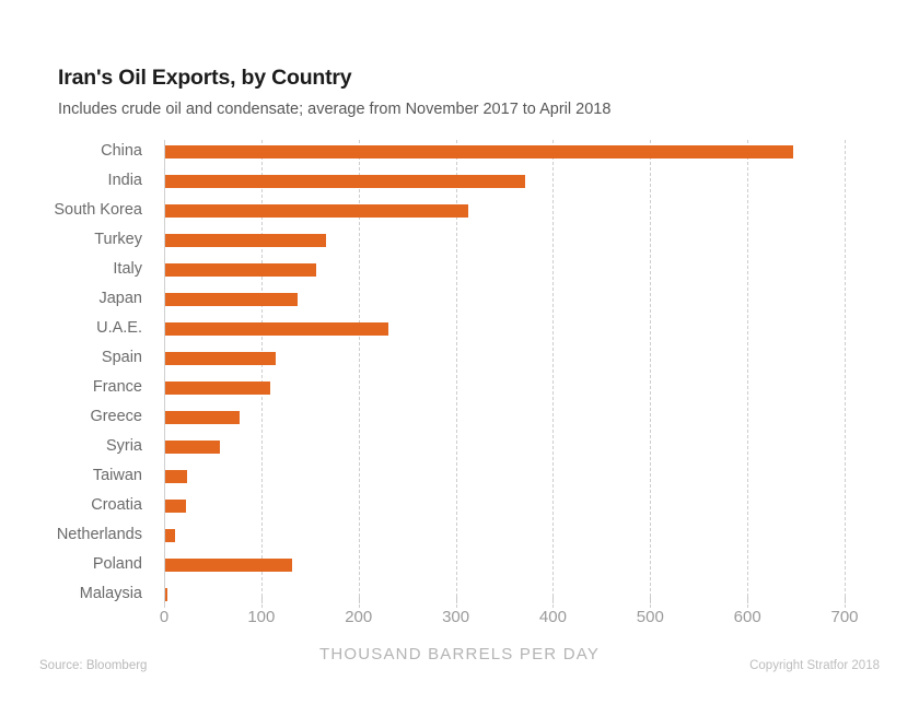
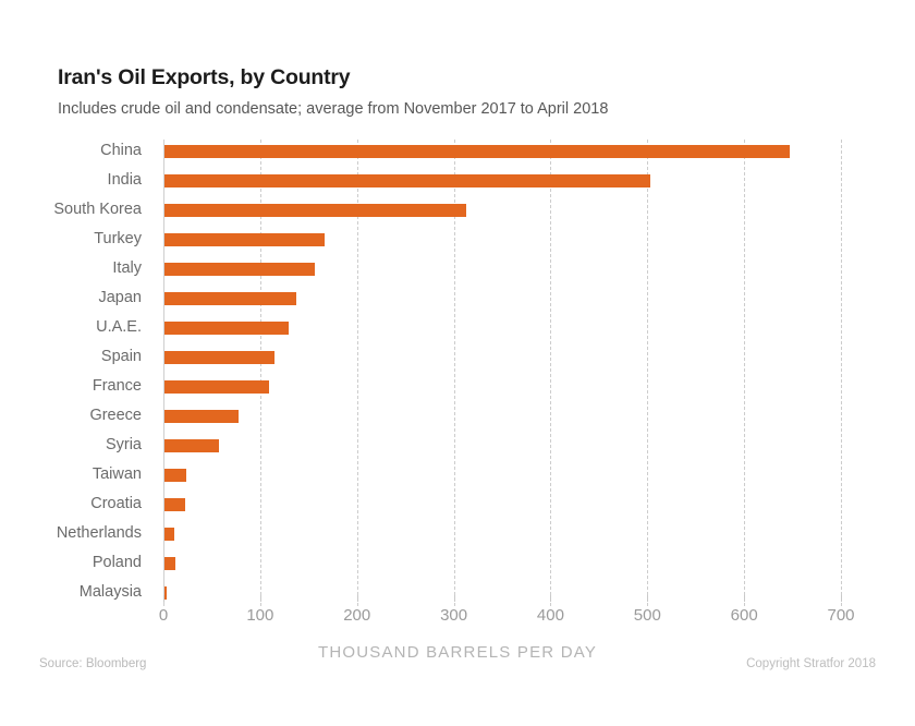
India: 370 -> 500
U.A.E.: 230 -> 130
Poland: 130 -> 10
